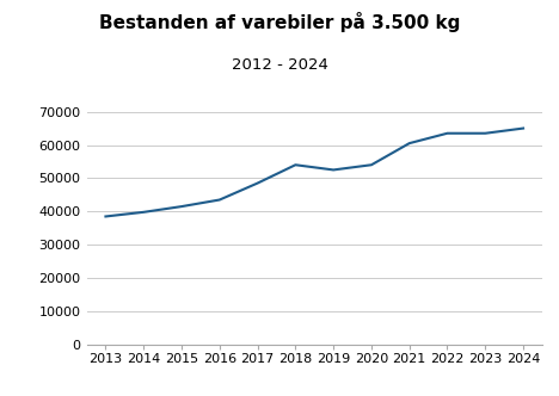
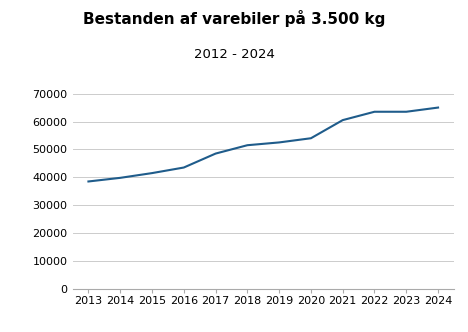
2018: 54000 -> 51500
